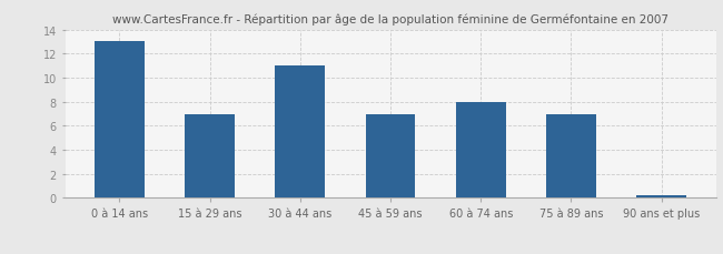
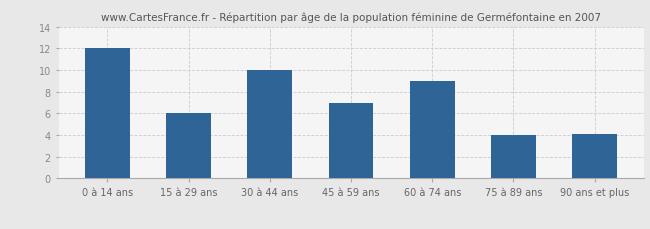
0 à 14 ans: 13.0 -> 12.0
15 à 29 ans: 7.0 -> 6.0
30 à 44 ans: 11.0 -> 10.0
60 à 74 ans: 8.0 -> 9.0
75 à 89 ans: 7.0 -> 4.0
90 ans et plus: 0.2 -> 4.1
